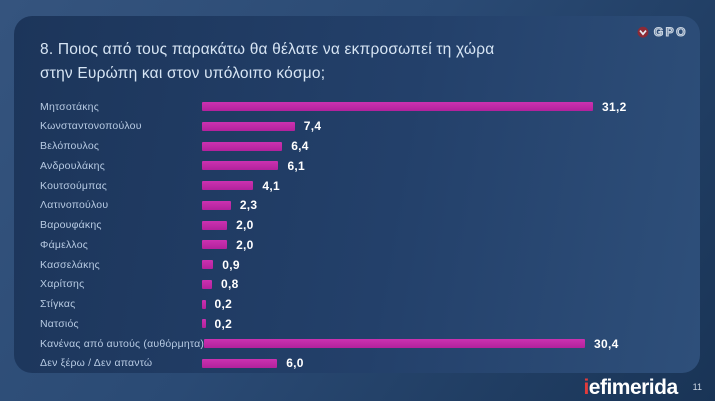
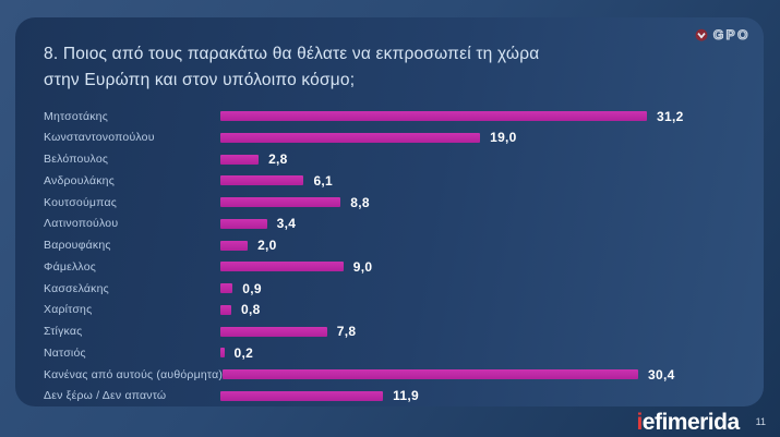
Κωνσταντονοπούλου: 7,4 -> 19,0
Βελόπουλος: 6,4 -> 2,8
Κουτσούμπας: 4,1 -> 8,8
Λατινοπούλου: 2,3 -> 3,4
Φάμελλος: 2,0 -> 9,0
Στίγκας: 0,2 -> 7,8
Δεν ξέρω / Δεν απαντώ: 6,0 -> 11,9
